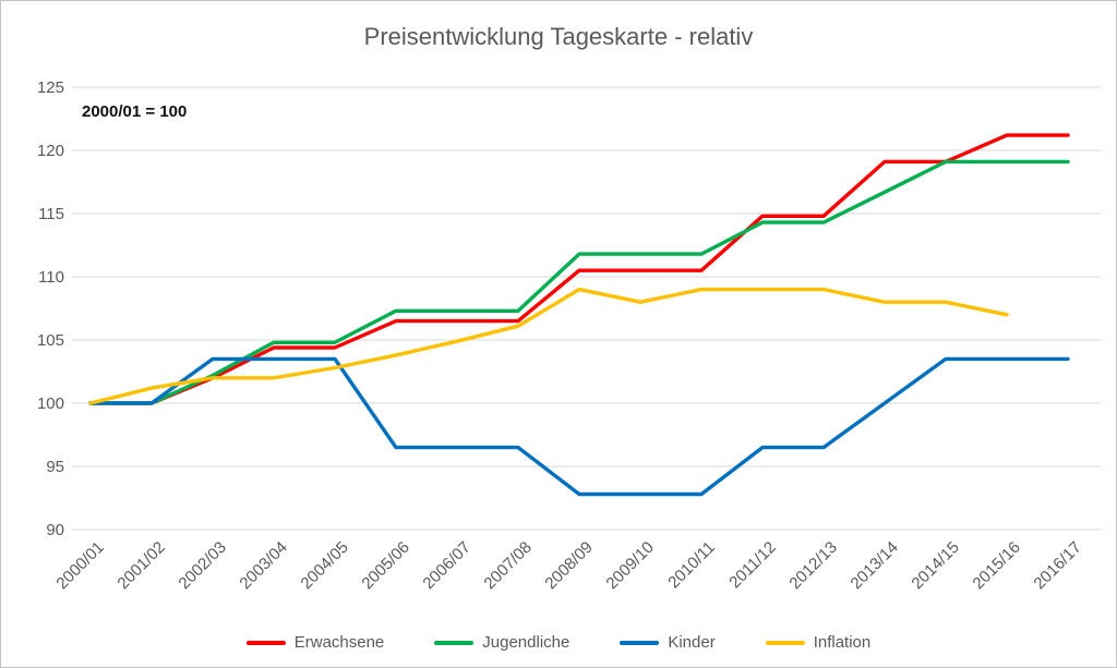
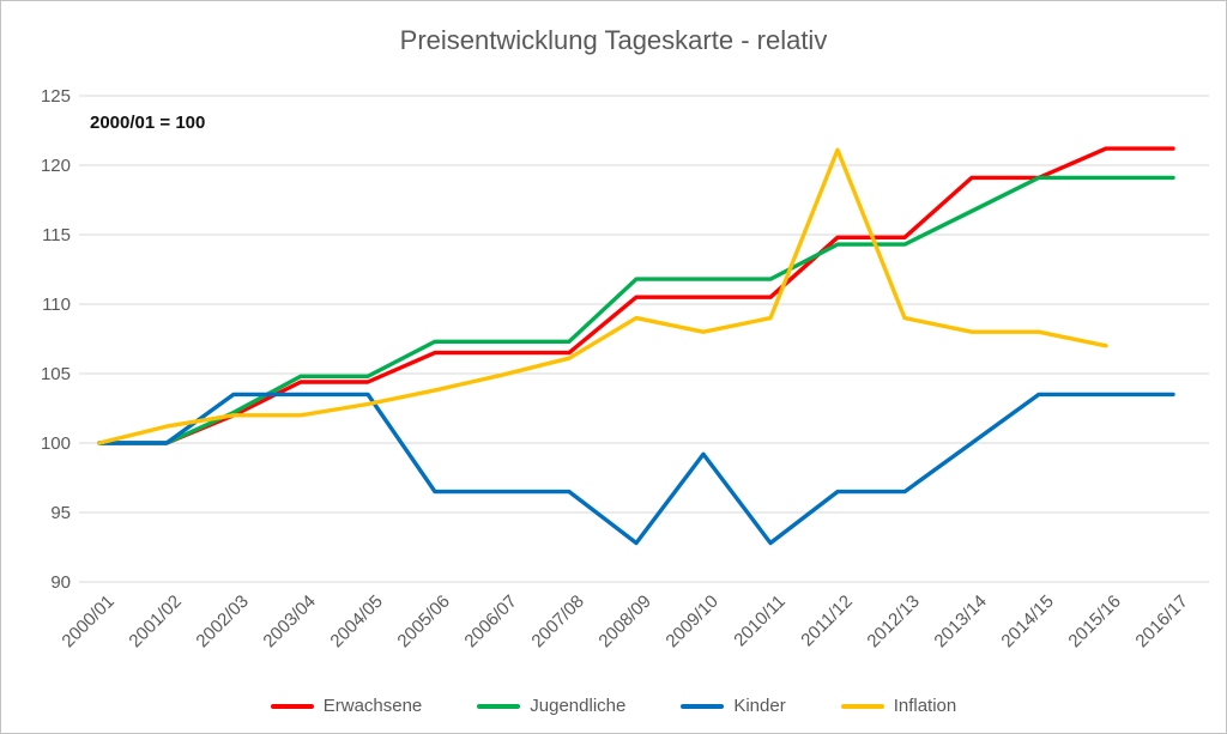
Kinder/2009/10: 92.8 -> 99.2
Inflation/2011/12: 109.0 -> 121.1
